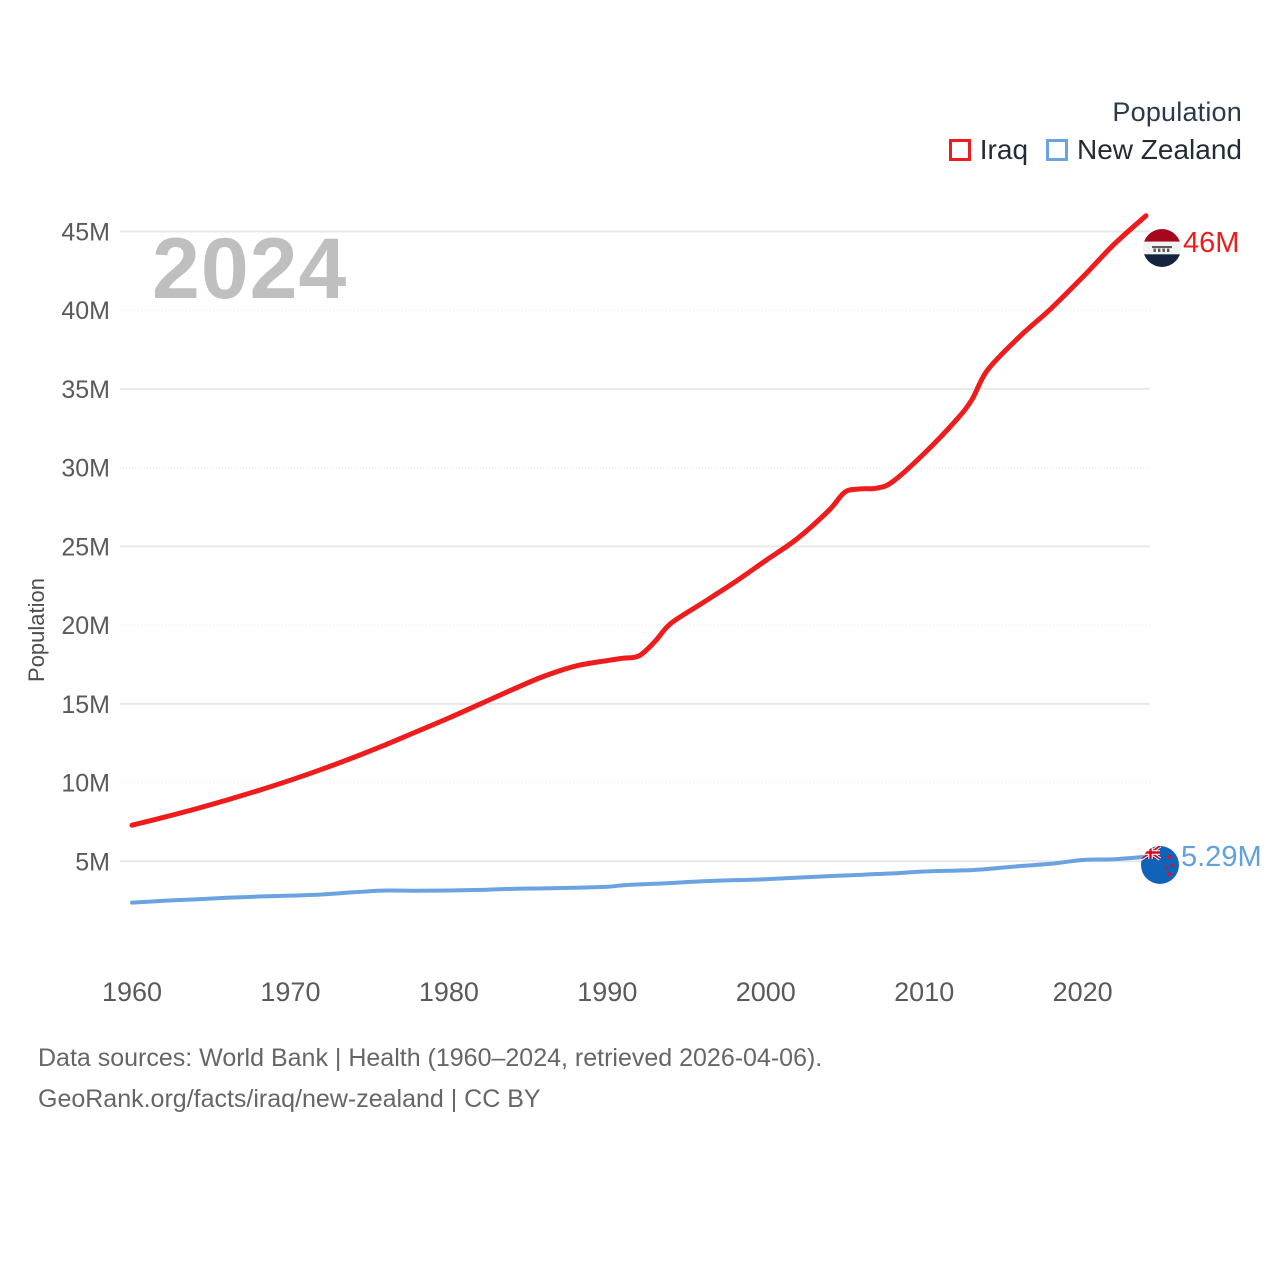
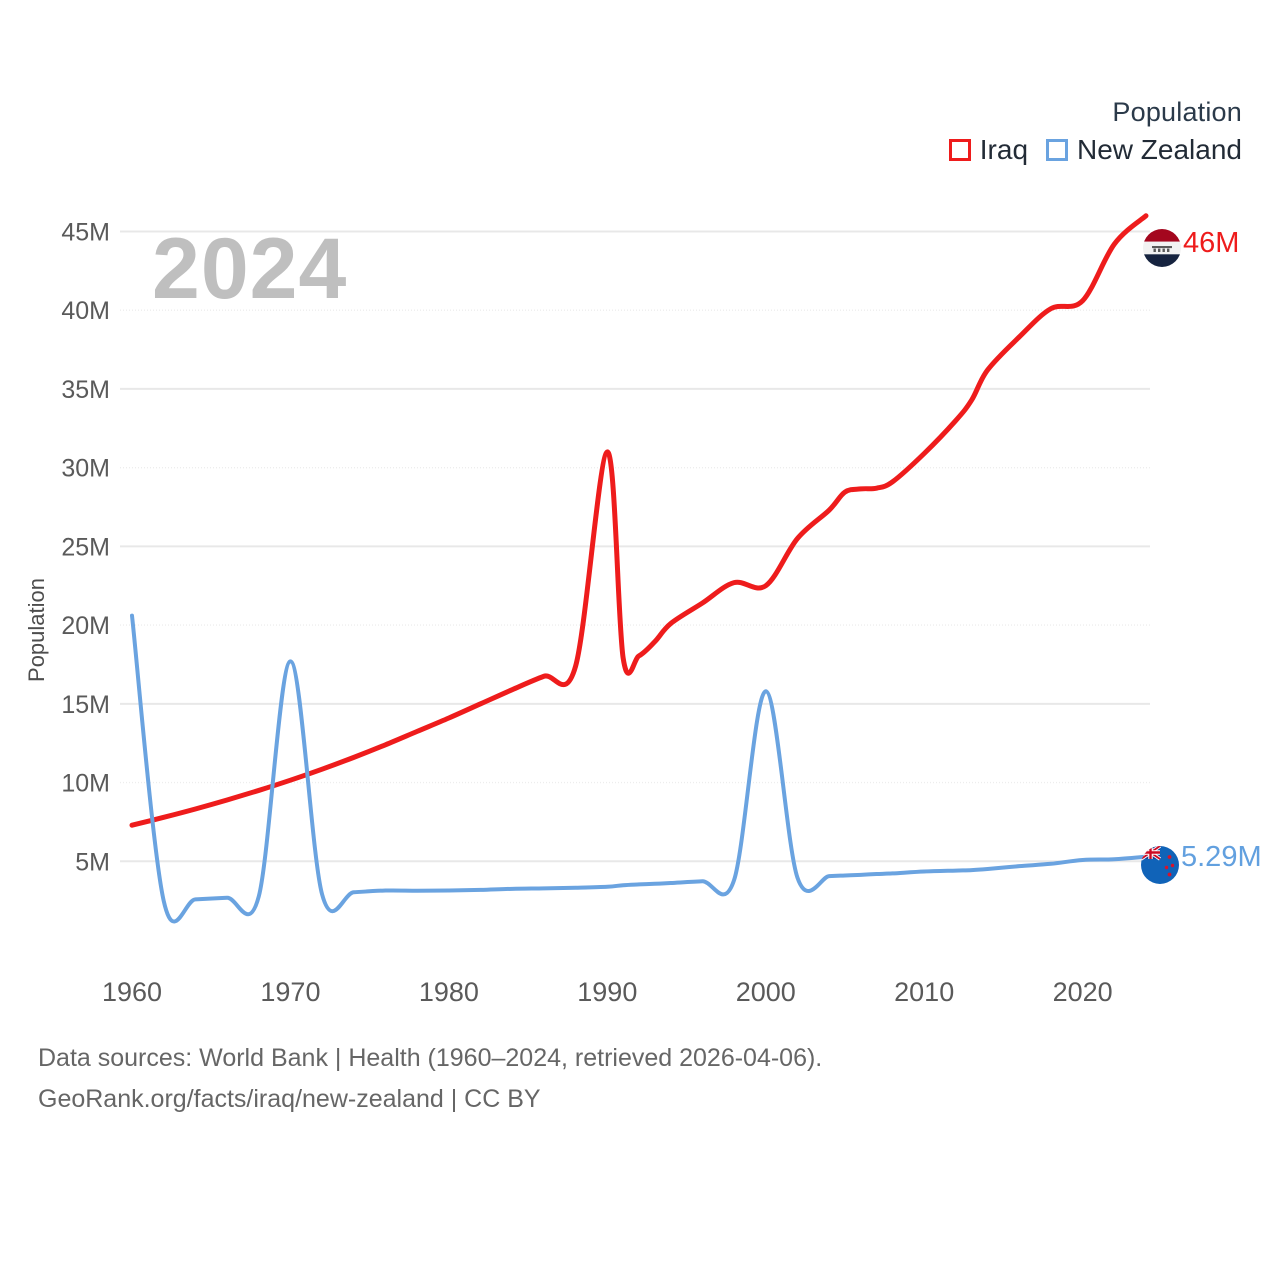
New Zealand/1960: 2.4M -> 20.6M
New Zealand/1970: 2.8M -> 17.7M
Iraq/1990: 17.8M -> 31.0M
Iraq/2000: 24.1M -> 22.5M
New Zealand/2000: 3.9M -> 15.8M
Iraq/2020: 42.1M -> 40.6M
